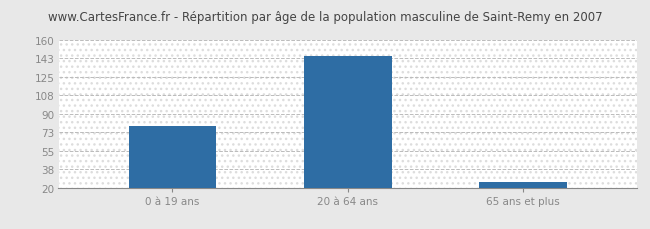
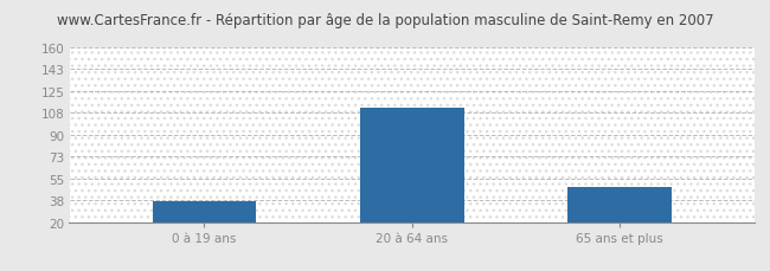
0 à 19 ans: 79 -> 37
20 à 64 ans: 145 -> 112
65 ans et plus: 25 -> 48
